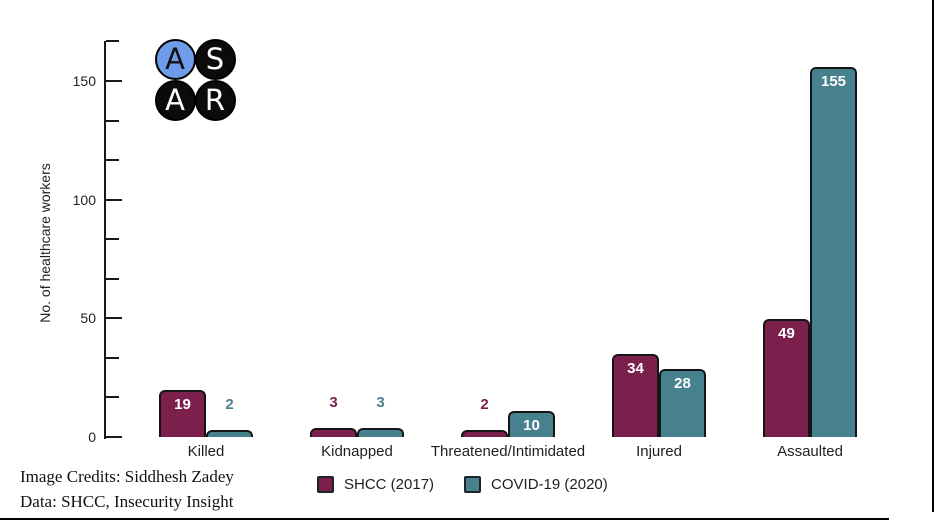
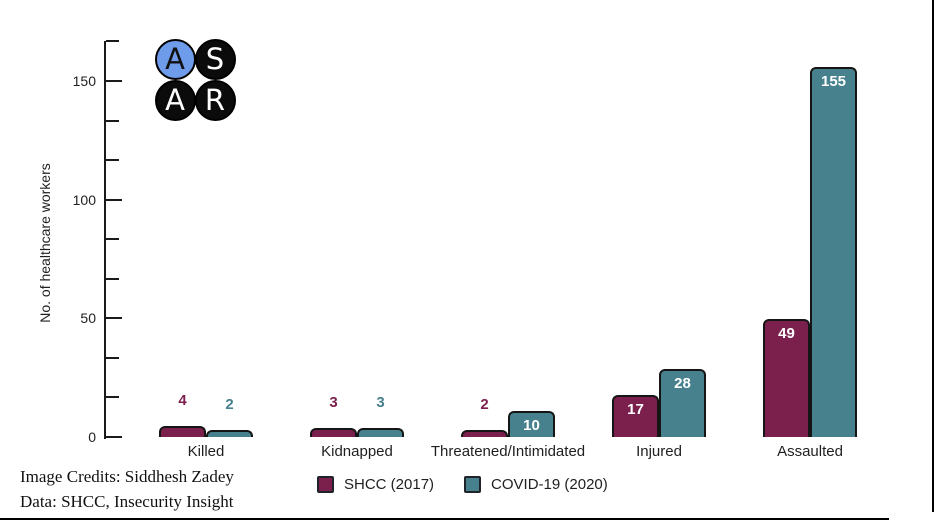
SHCC (2017)/Killed: 19 -> 4
SHCC (2017)/Injured: 34 -> 17
